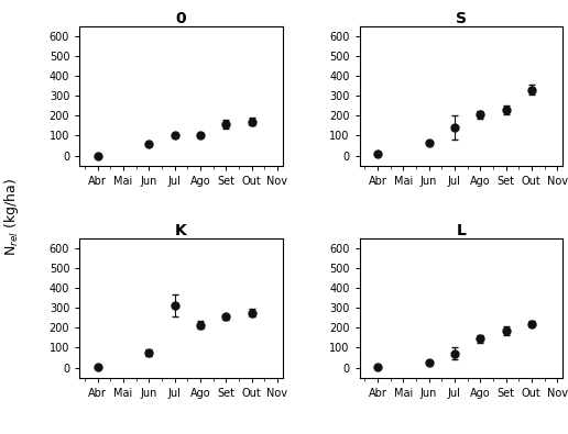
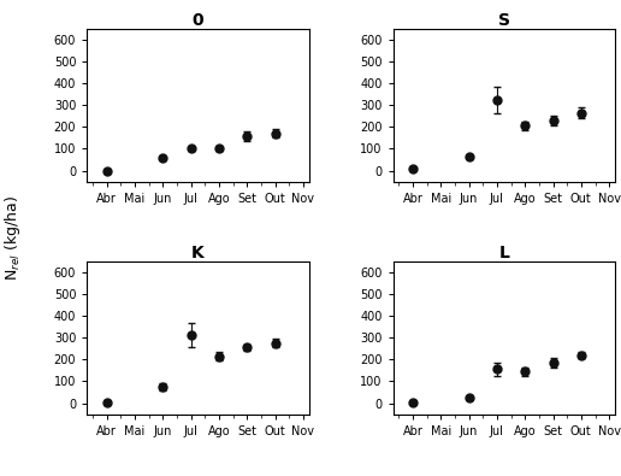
S/Jul: 140 -> 320
S/Out: 330 -> 260
L/Jul: 70 -> 160
